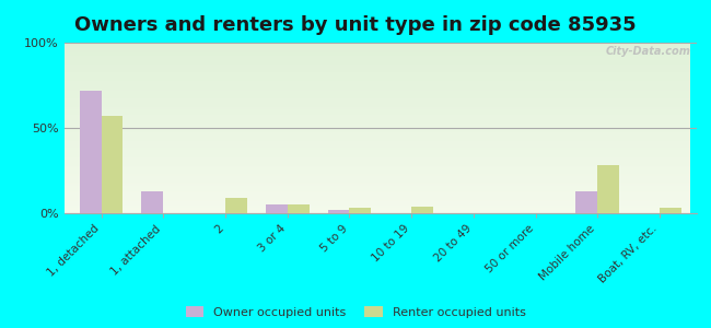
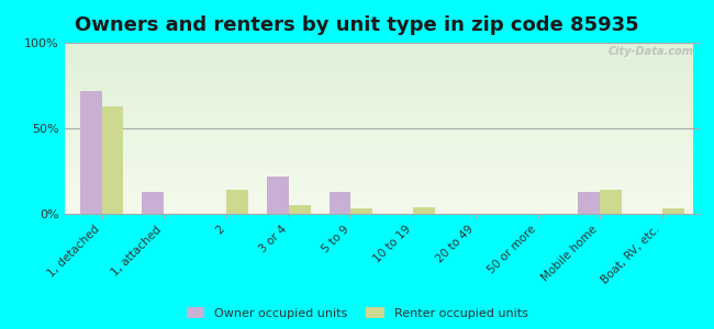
Renter occupied units/1, detached: 57% -> 63%
Renter occupied units/2: 9% -> 14%
Owner occupied units/3 or 4: 5% -> 22%
Owner occupied units/5 to 9: 2% -> 13%
Renter occupied units/Mobile home: 28% -> 14%
